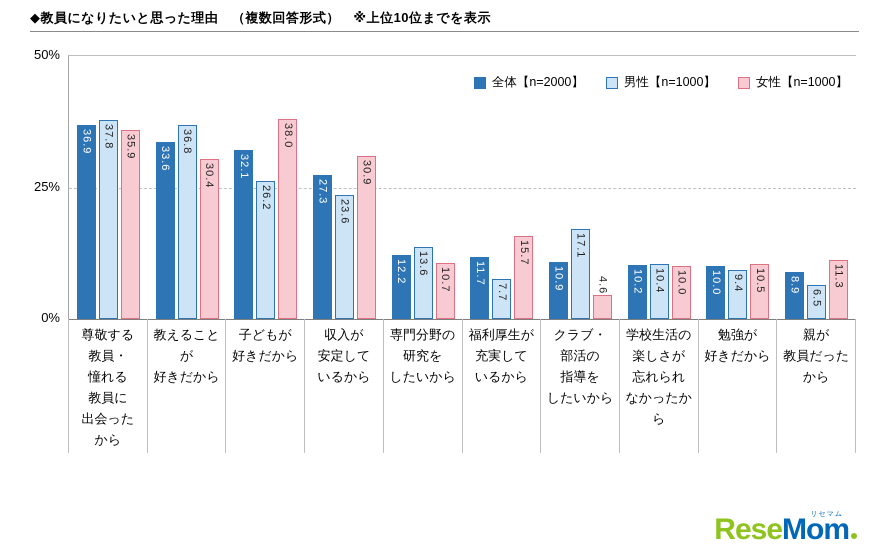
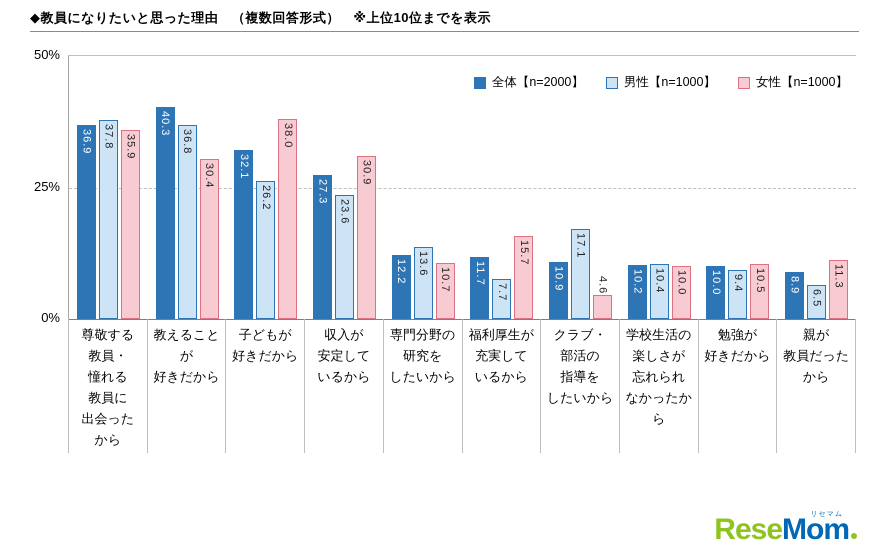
全体【n=2000】/教えることが好きだから: 33.6 -> 40.3
